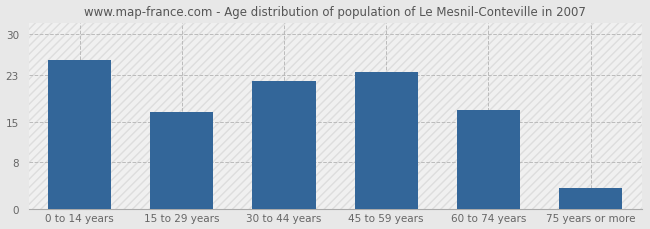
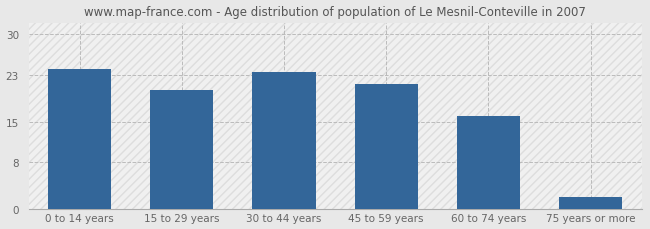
0 to 14 years: 25.6 -> 24.0
15 to 29 years: 16.6 -> 20.5
30 to 44 years: 22.0 -> 23.5
45 to 59 years: 23.6 -> 21.5
60 to 74 years: 17.0 -> 16.0
75 years or more: 3.6 -> 2.0
